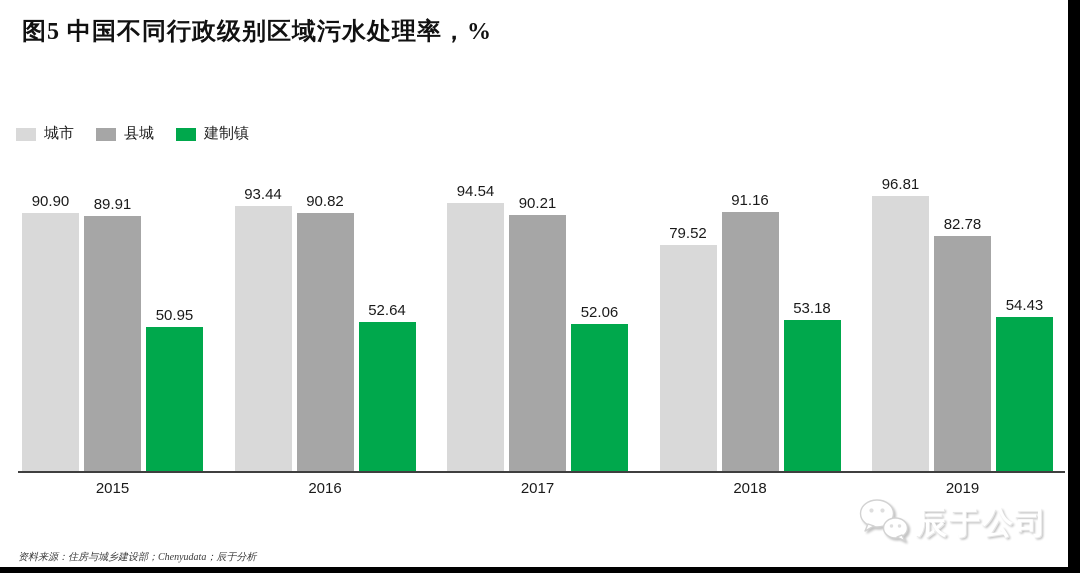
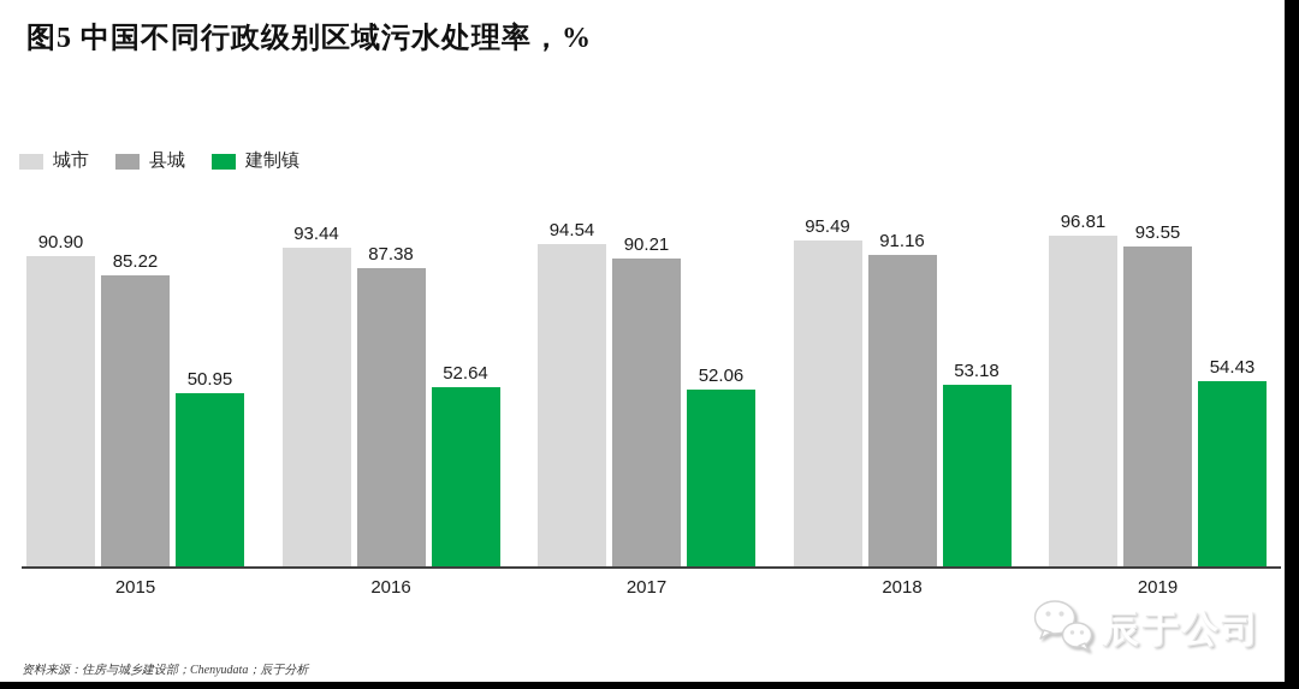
县城/2015: 89.91 -> 85.22
县城/2016: 90.82 -> 87.38
城市/2018: 79.52 -> 95.49
县城/2019: 82.78 -> 93.55
